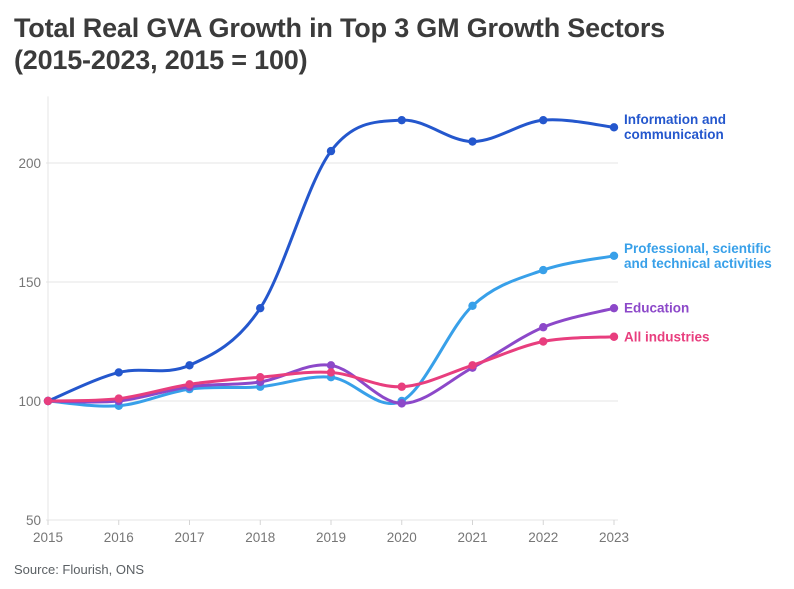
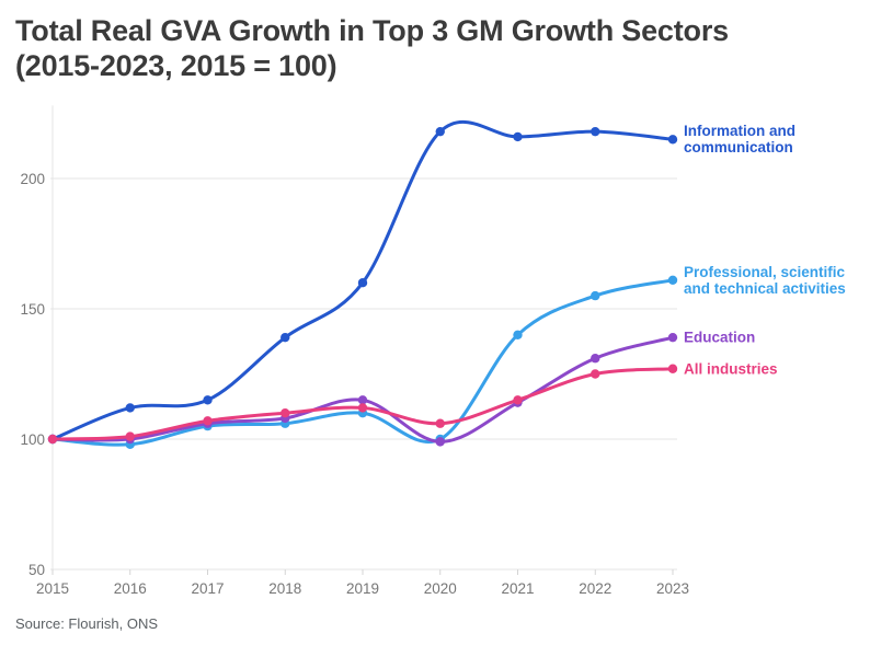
Information and communication/2019: 205 -> 160
Information and communication/2021: 209 -> 216
